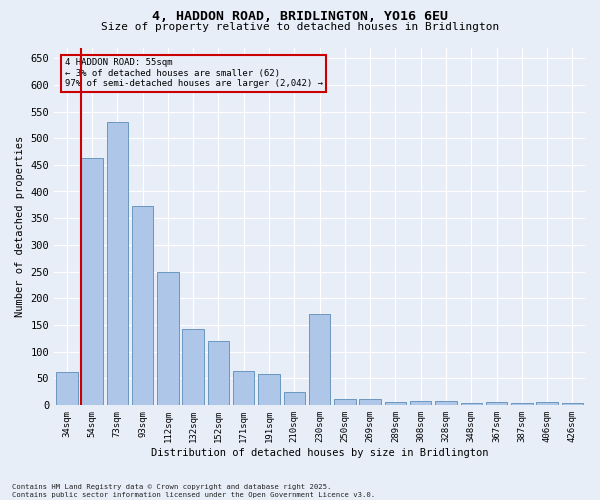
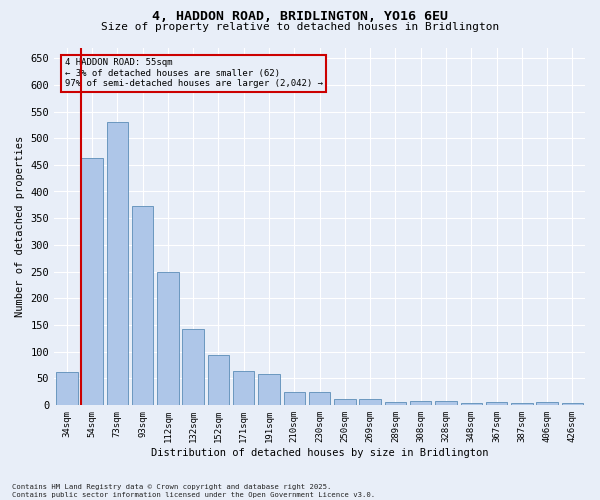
152sqm: 120 -> 93
230sqm: 170 -> 25
